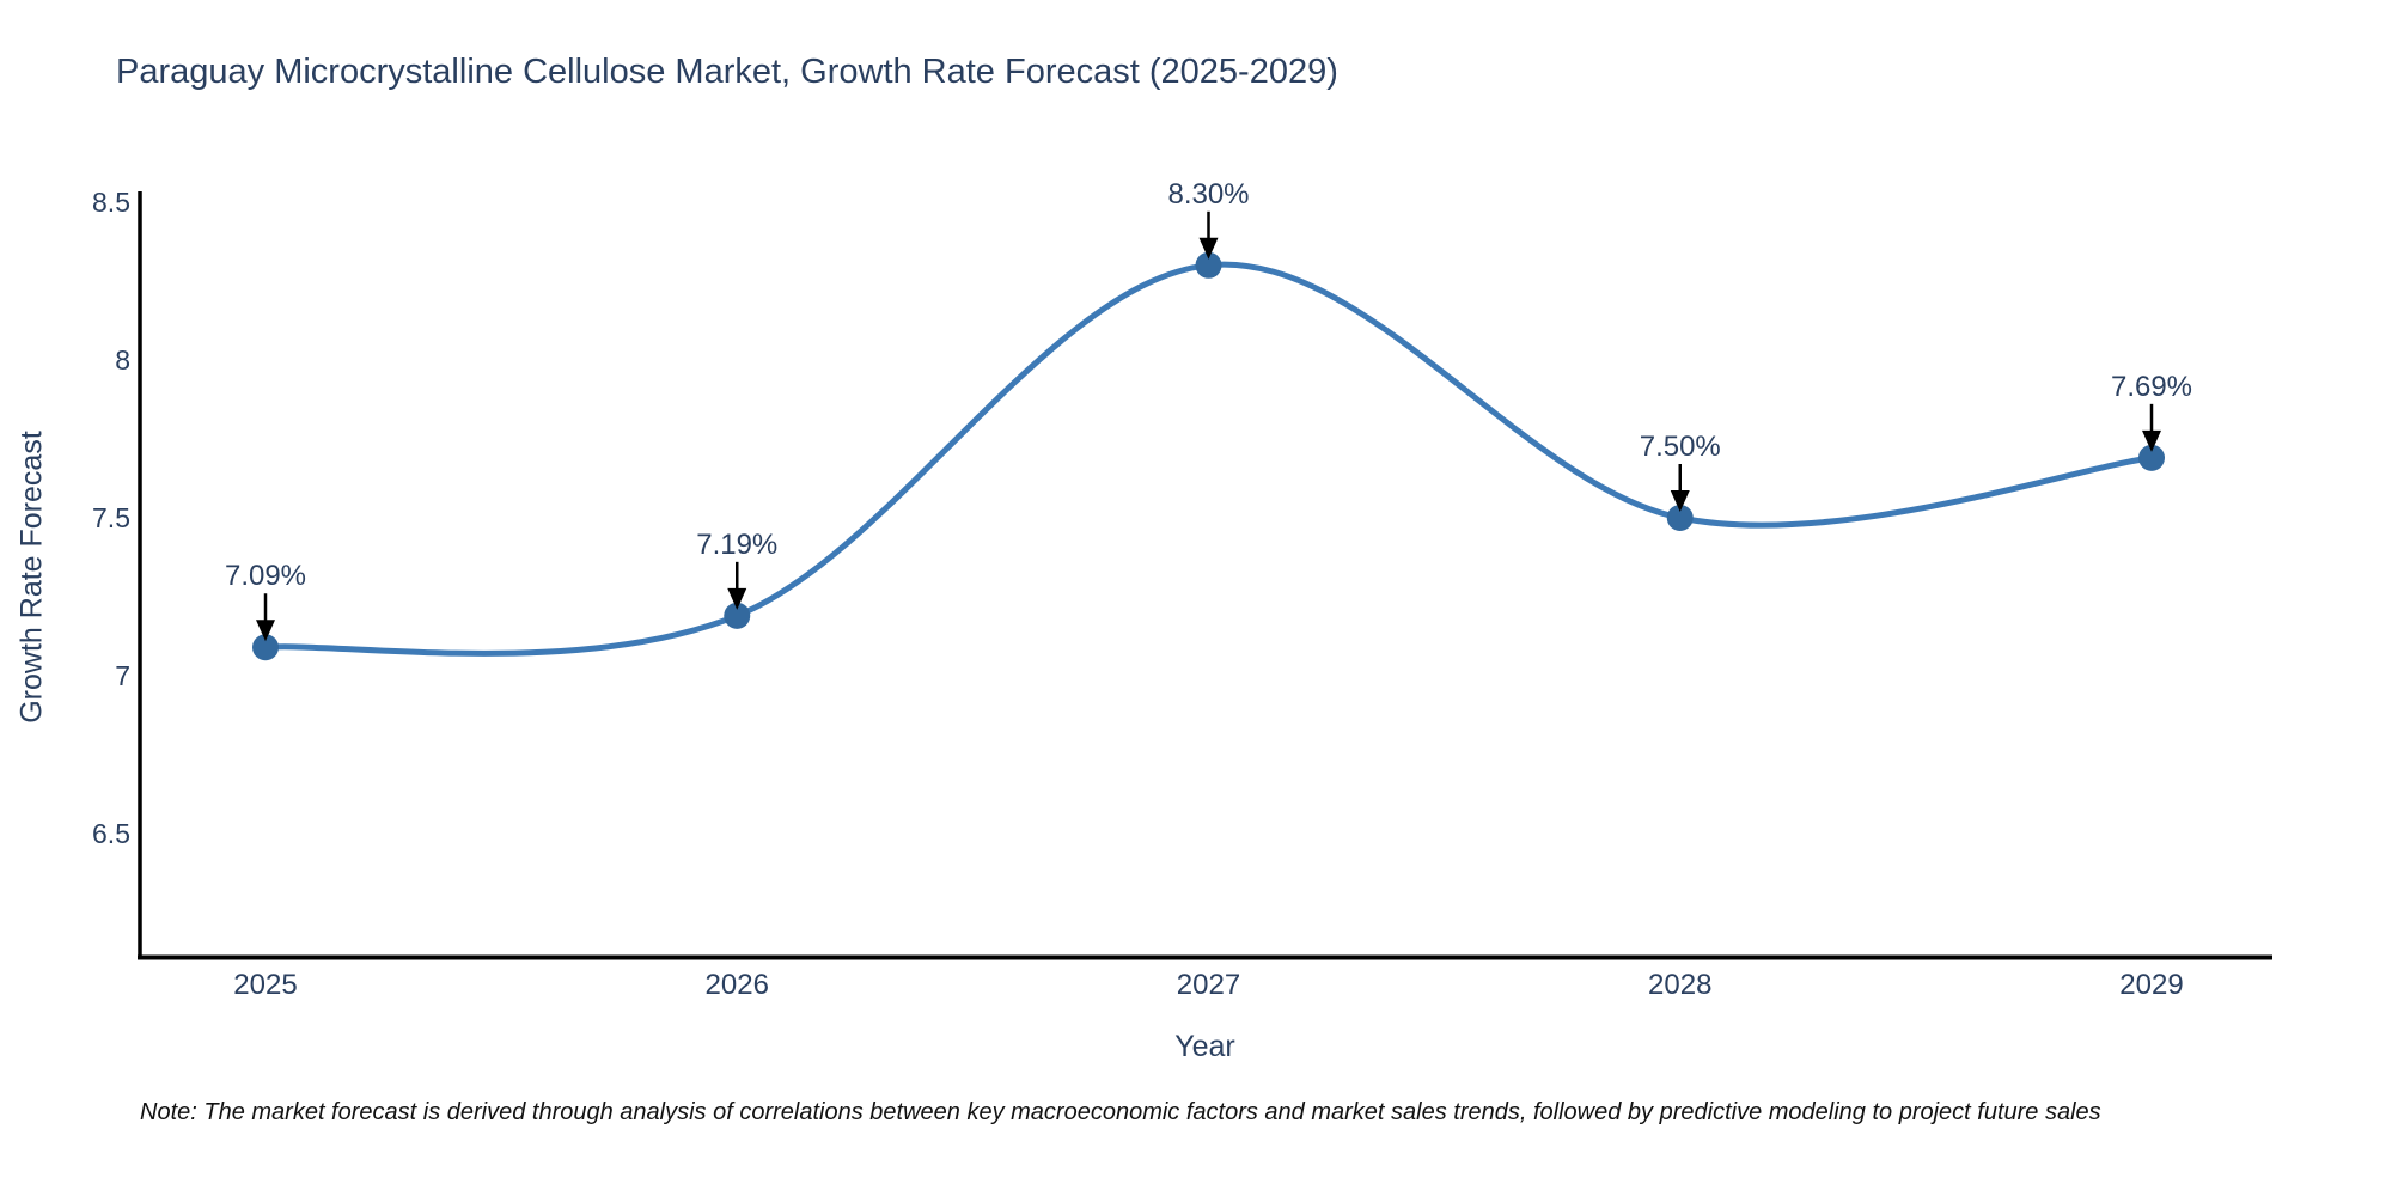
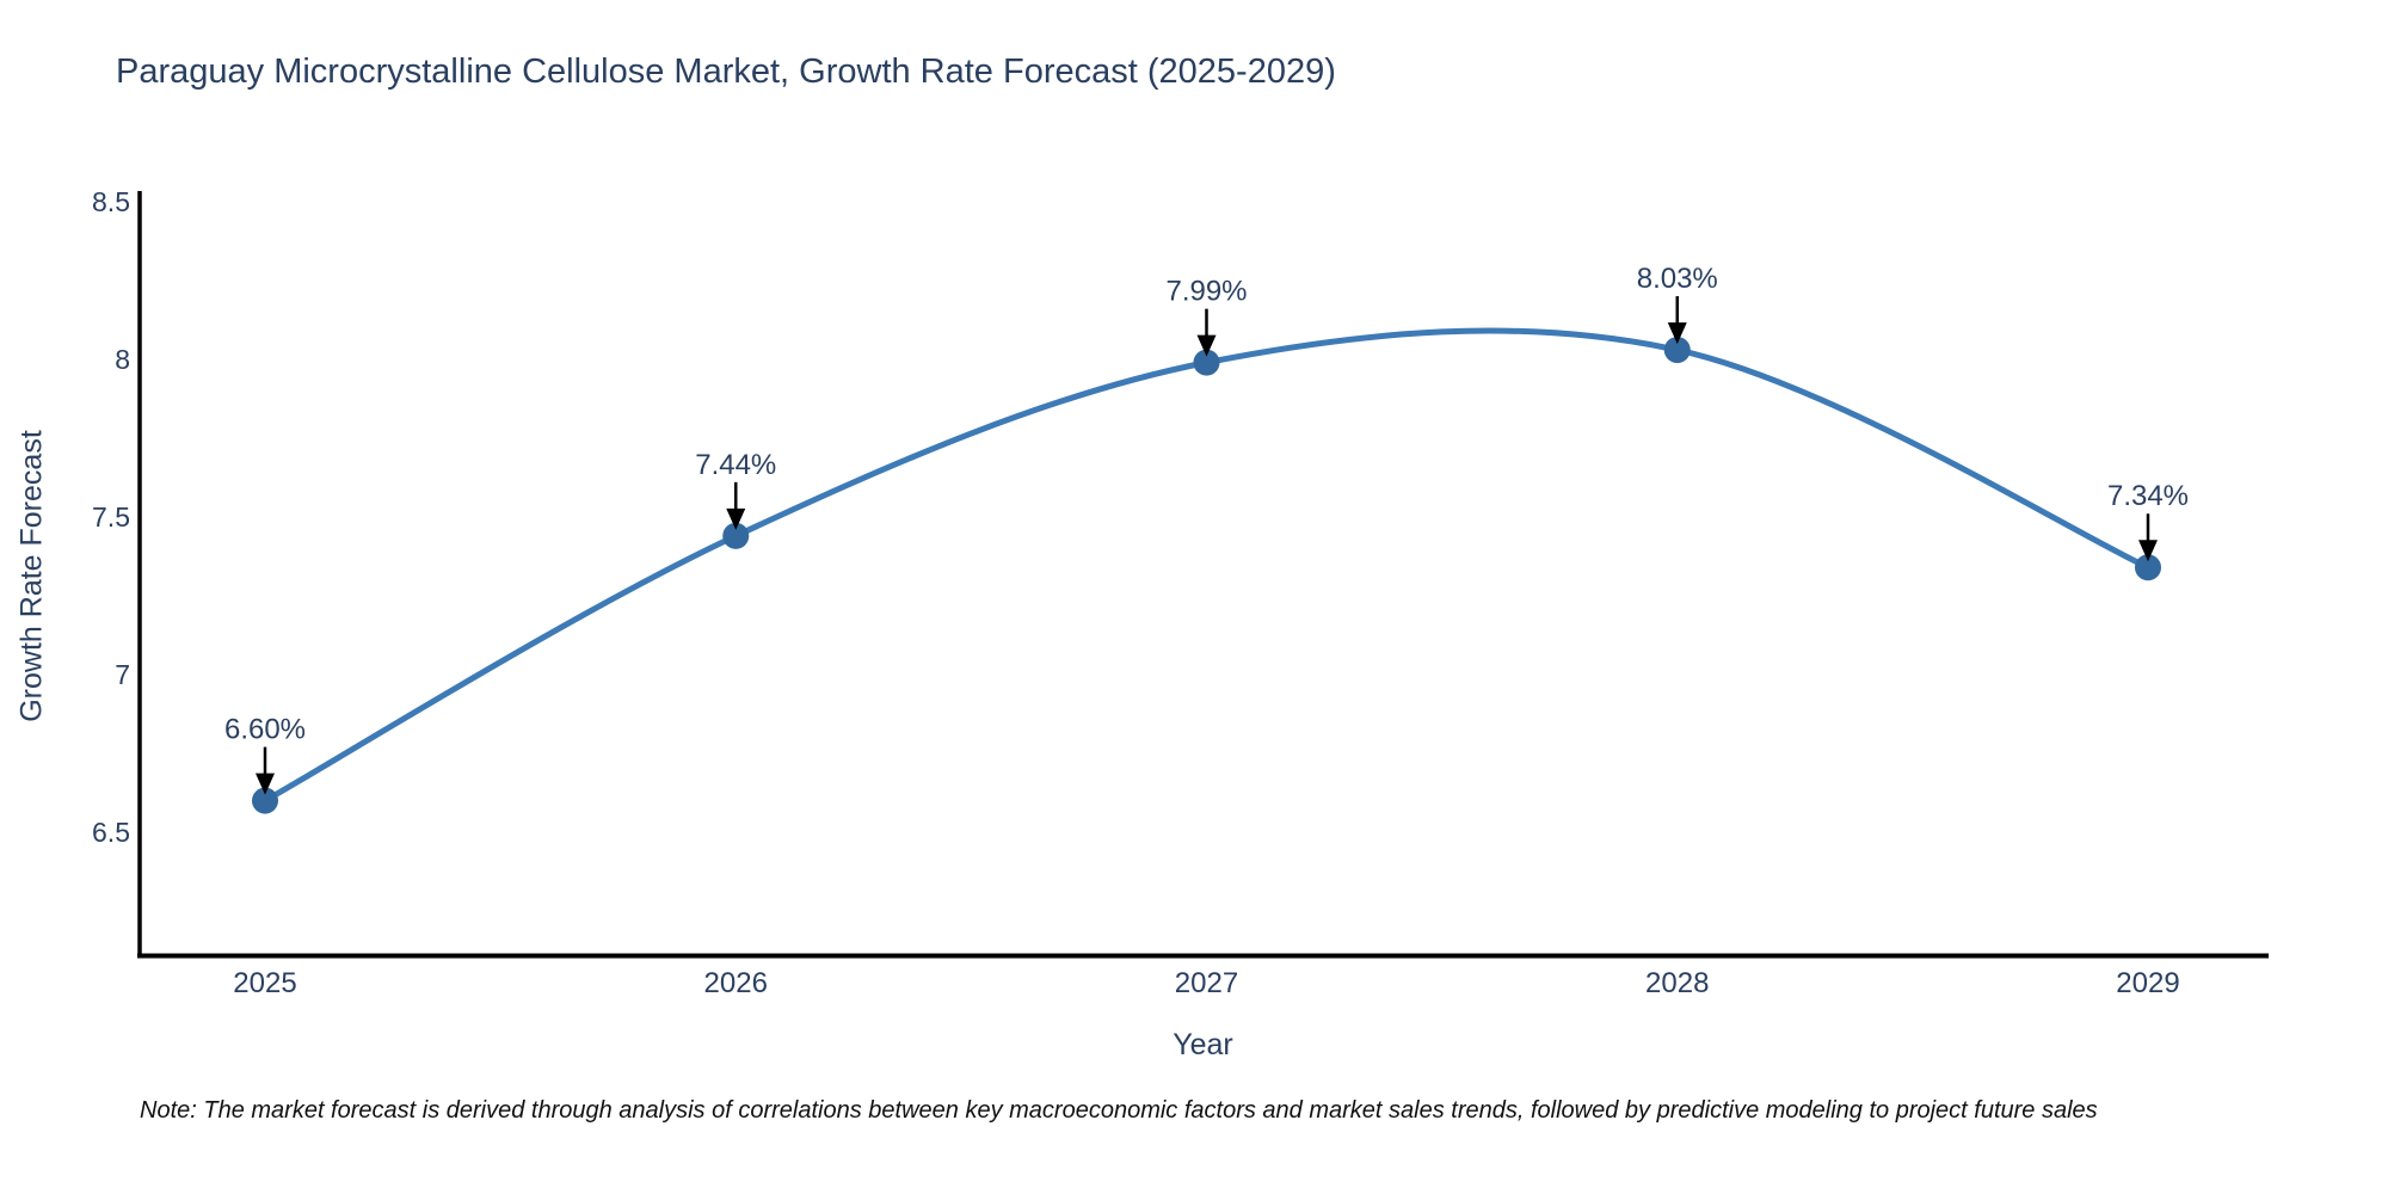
2025: 7.09% -> 6.60%
2026: 7.19% -> 7.44%
2027: 8.30% -> 7.99%
2028: 7.50% -> 8.03%
2029: 7.69% -> 7.34%
